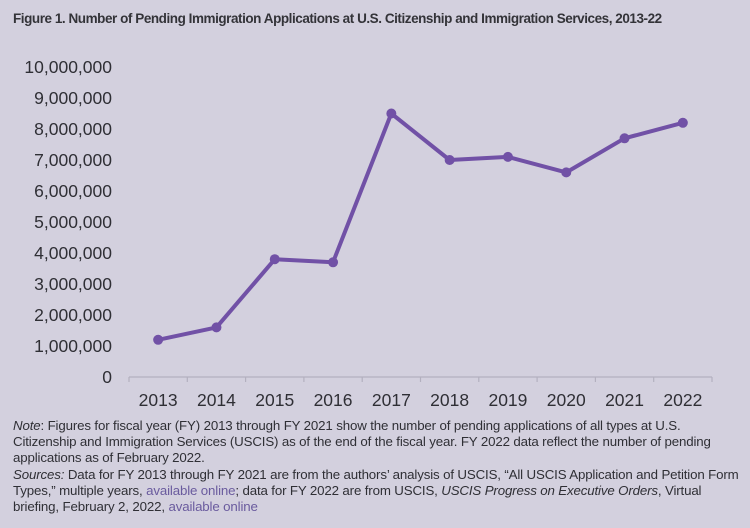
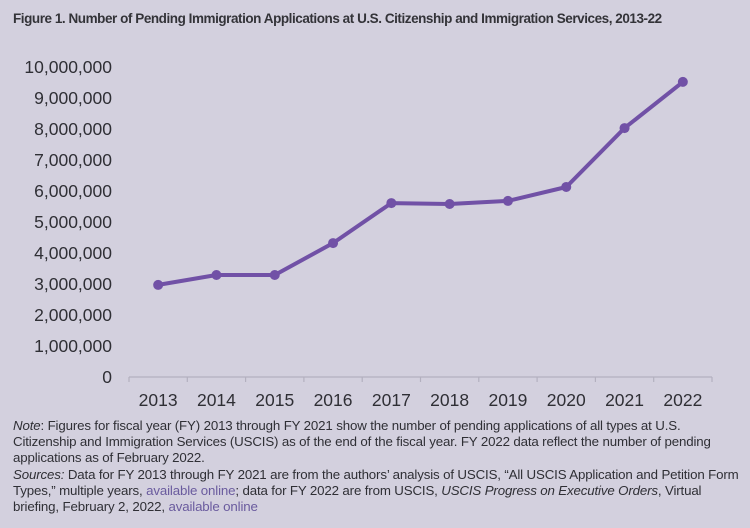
2013: 1200000 -> 3000000
2014: 1600000 -> 3300000
2015: 3800000 -> 3300000
2016: 3700000 -> 4300000
2017: 8500000 -> 5600000
2018: 7000000 -> 5600000
2019: 7100000 -> 5700000
2020: 6600000 -> 6100000
2021: 7700000 -> 8000000
2022: 8200000 -> 9500000
